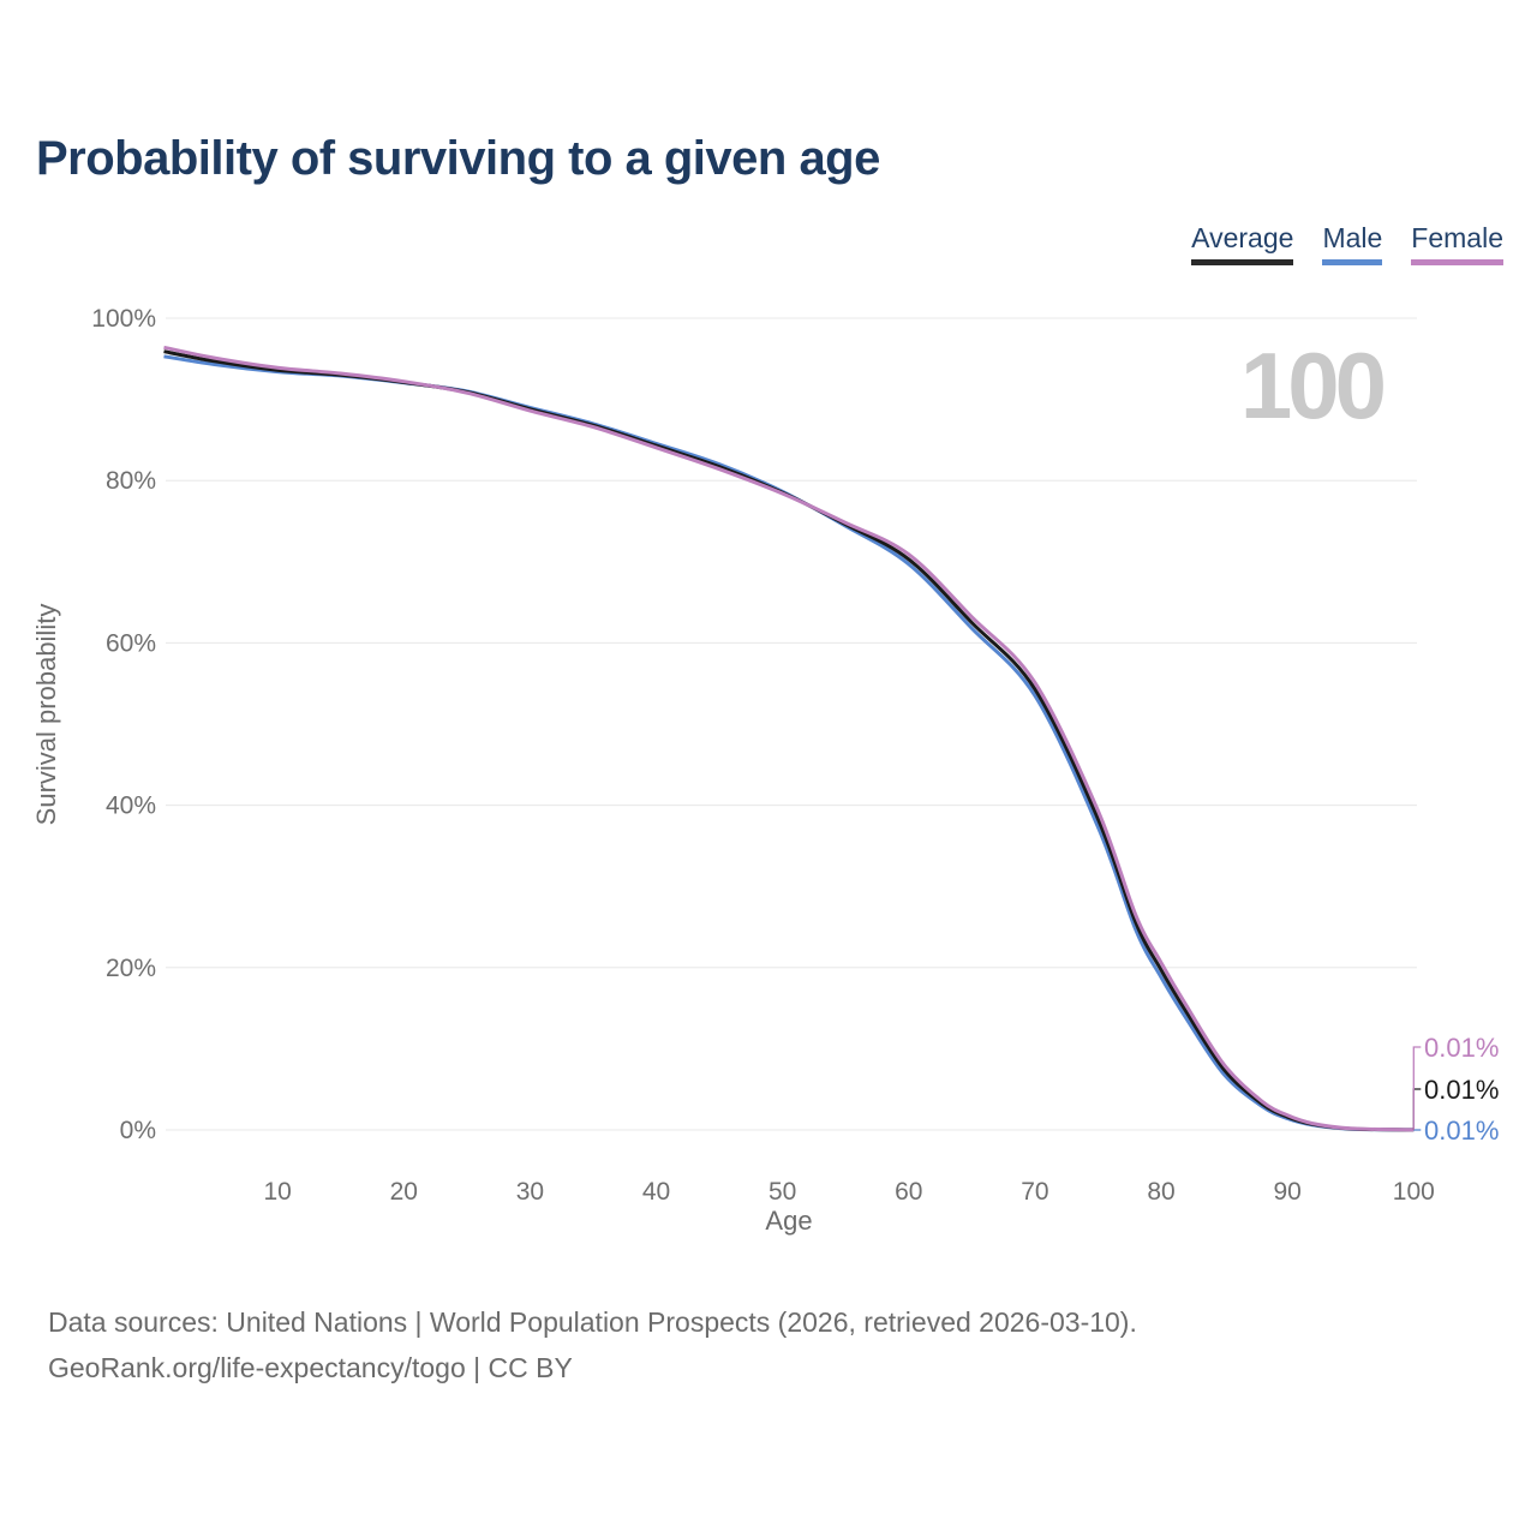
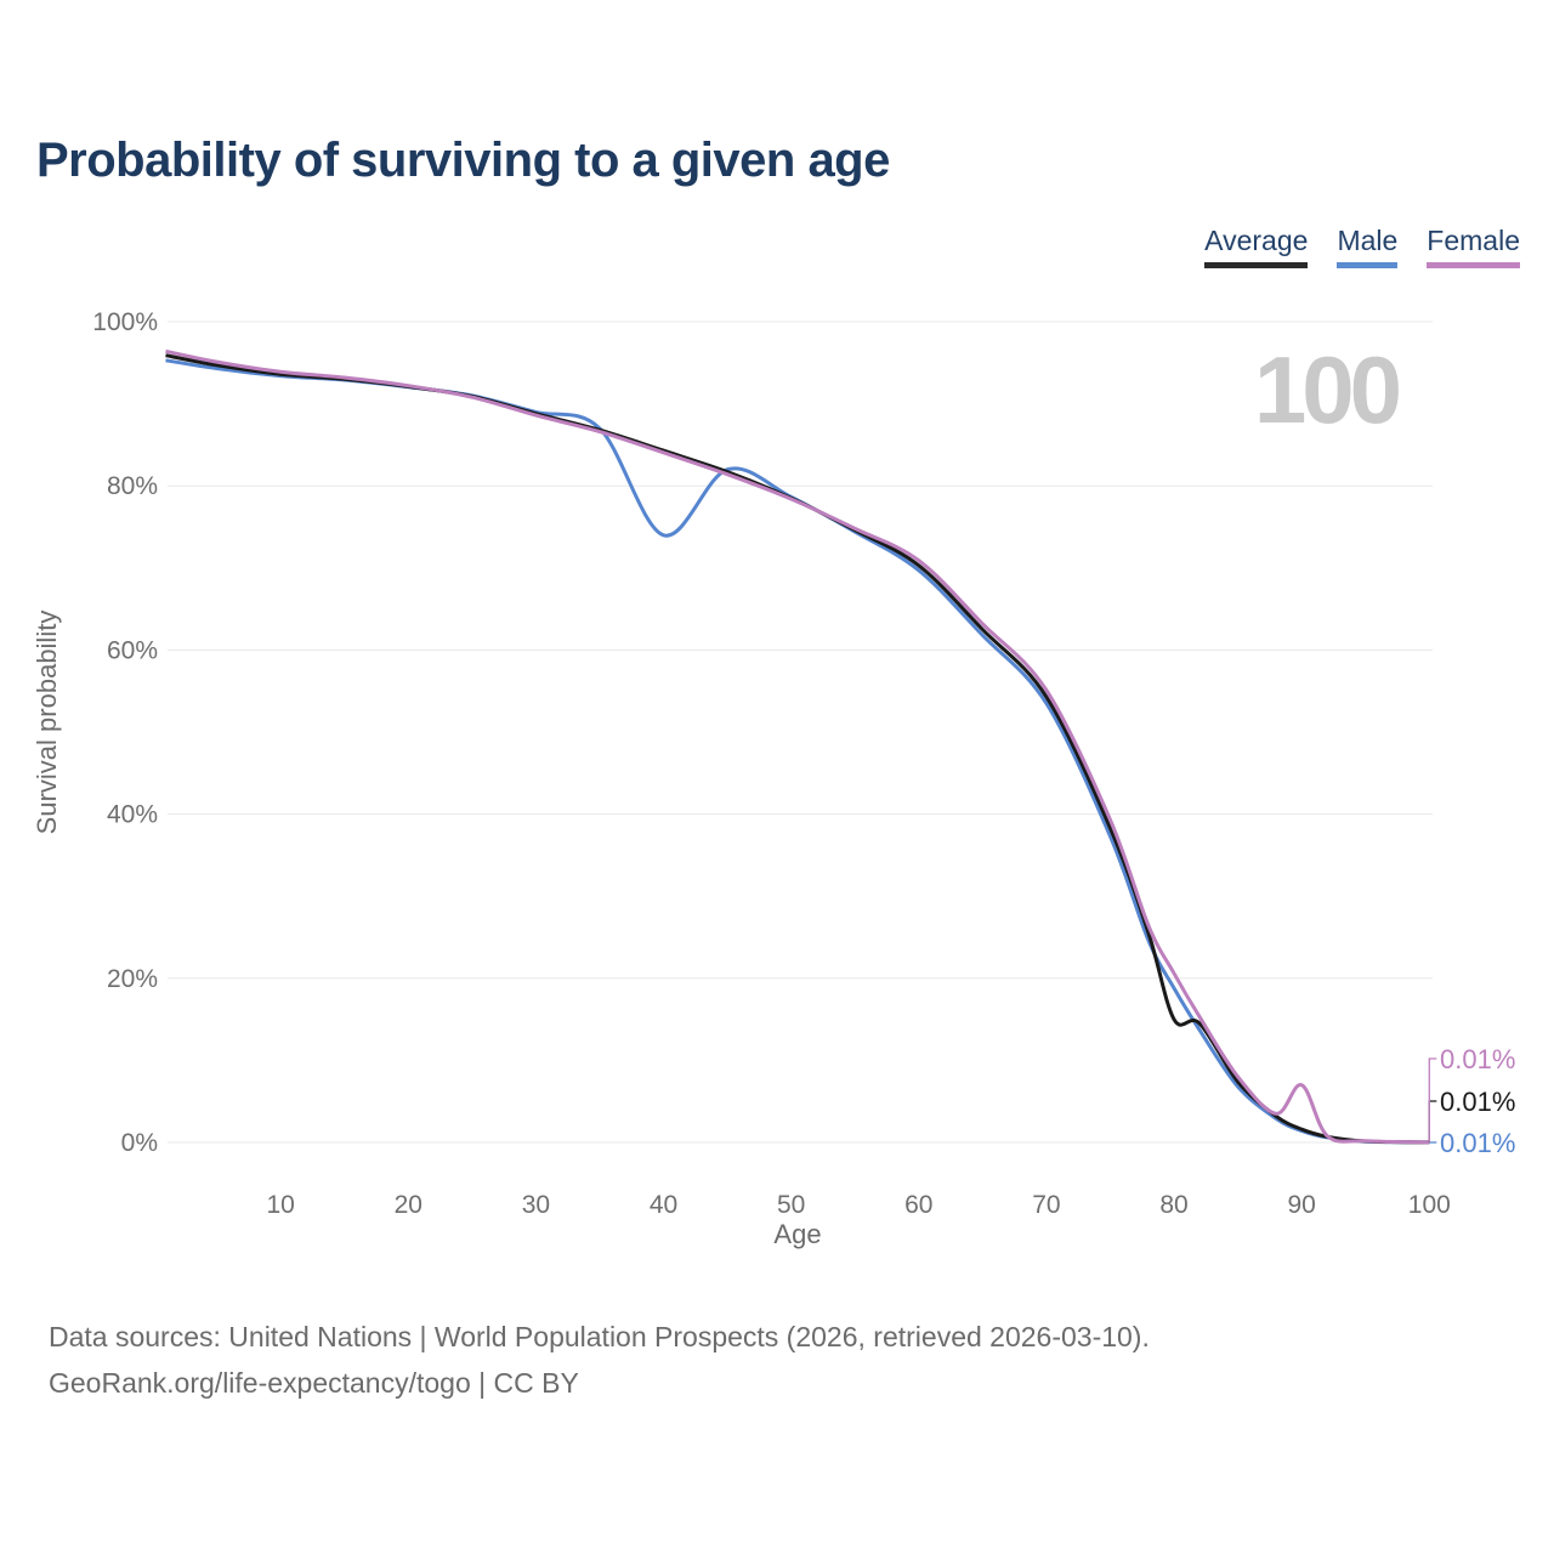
Male/40: 85% -> 74%
Average/80: 20% -> 15%
Female/90: 2% -> 7%
